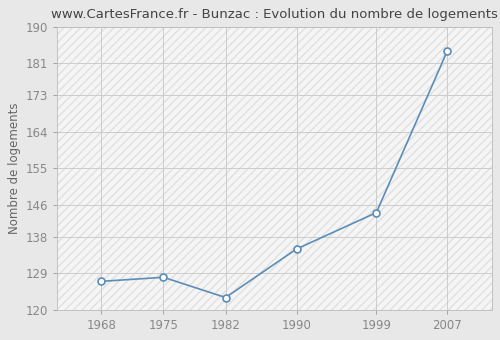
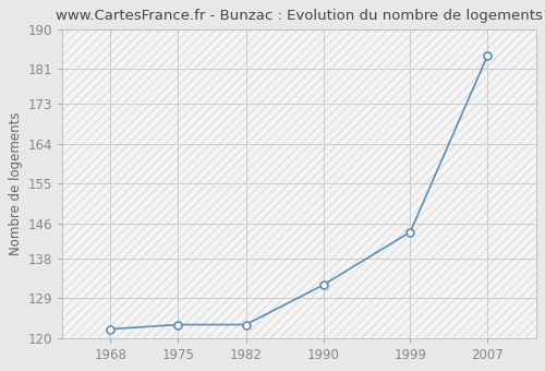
1968: 127 -> 122
1975: 128 -> 123
1990: 135 -> 132
